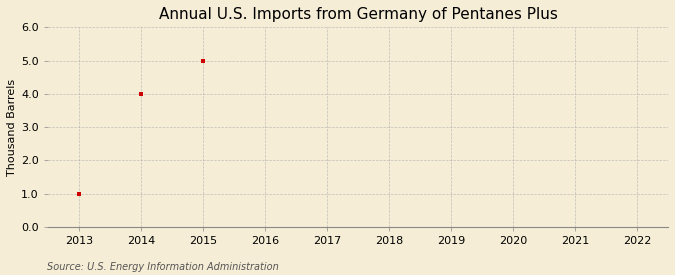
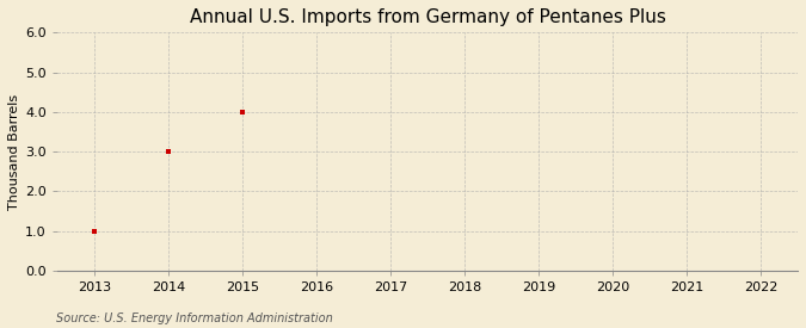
2014: 4 -> 3
2015: 5 -> 4
